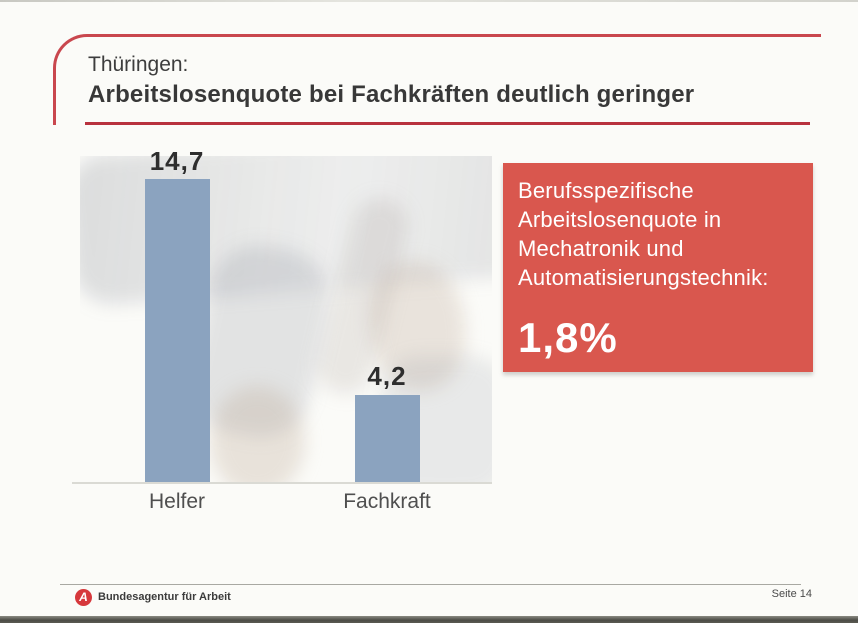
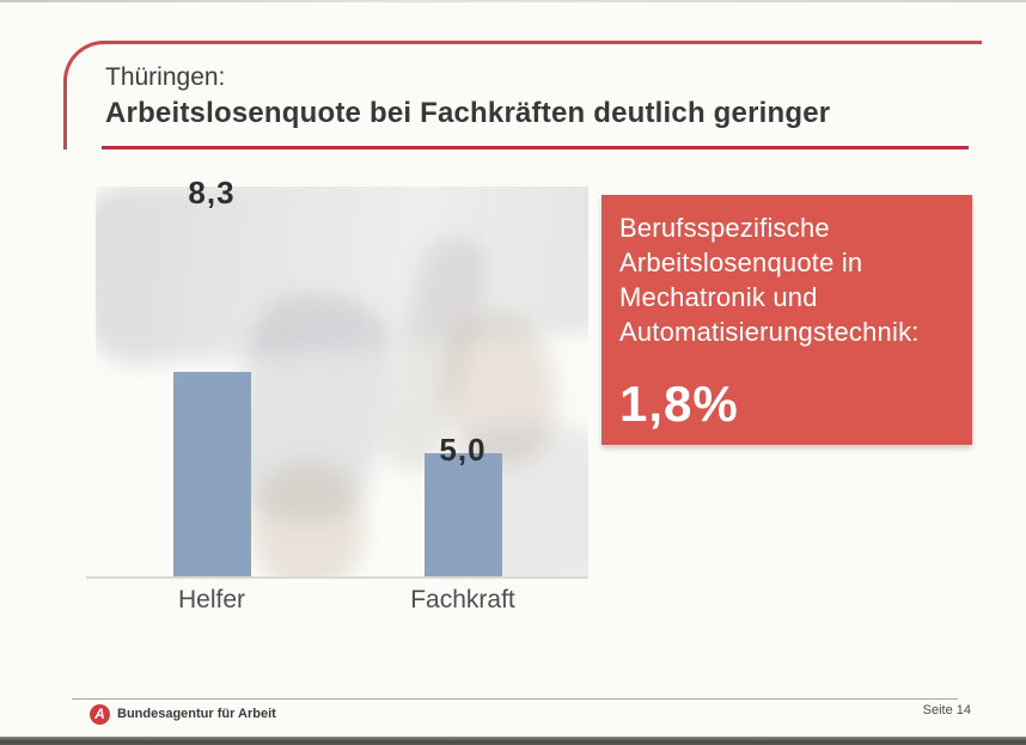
Helfer: 14,7 -> 8,3
Fachkraft: 4,2 -> 5,0
